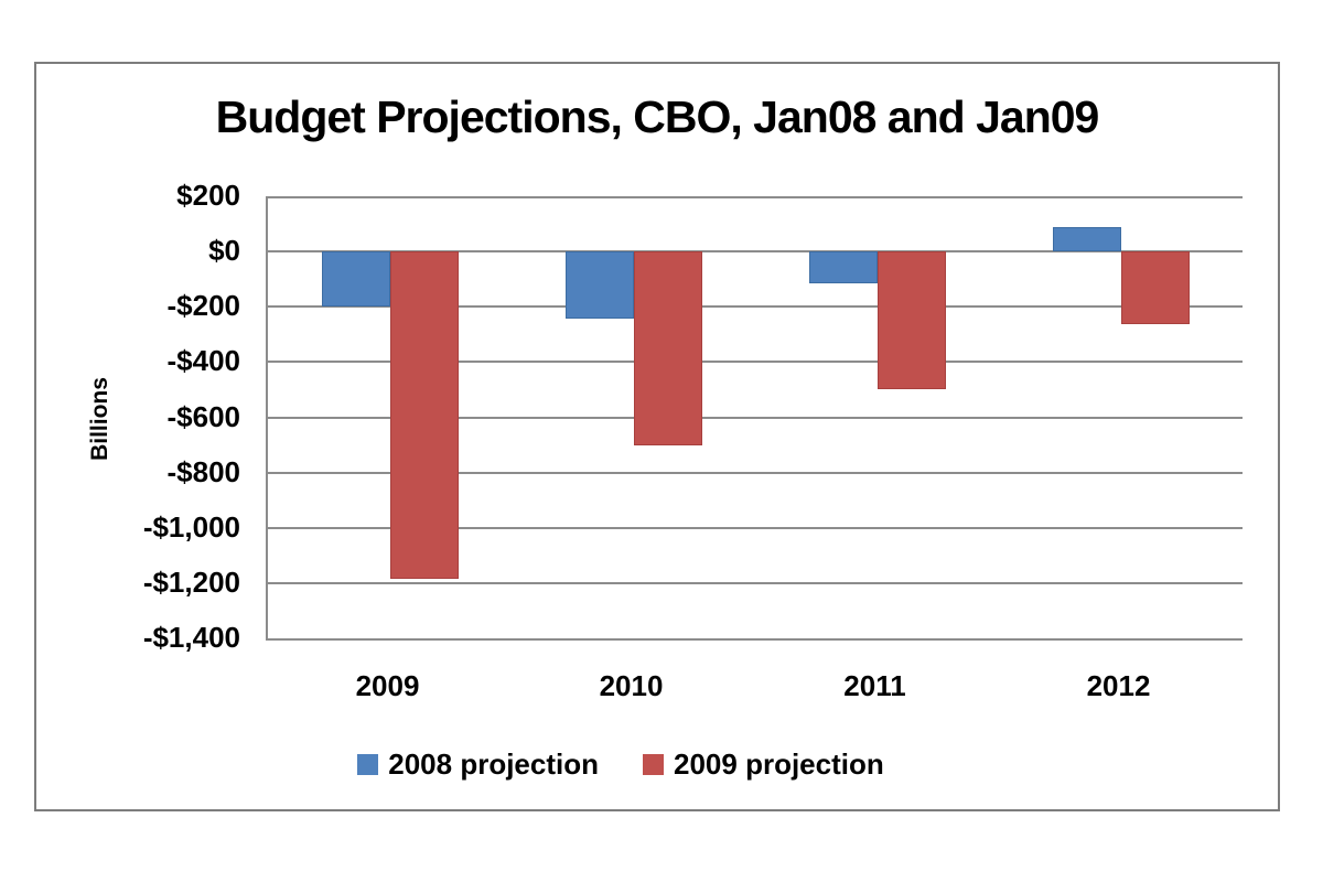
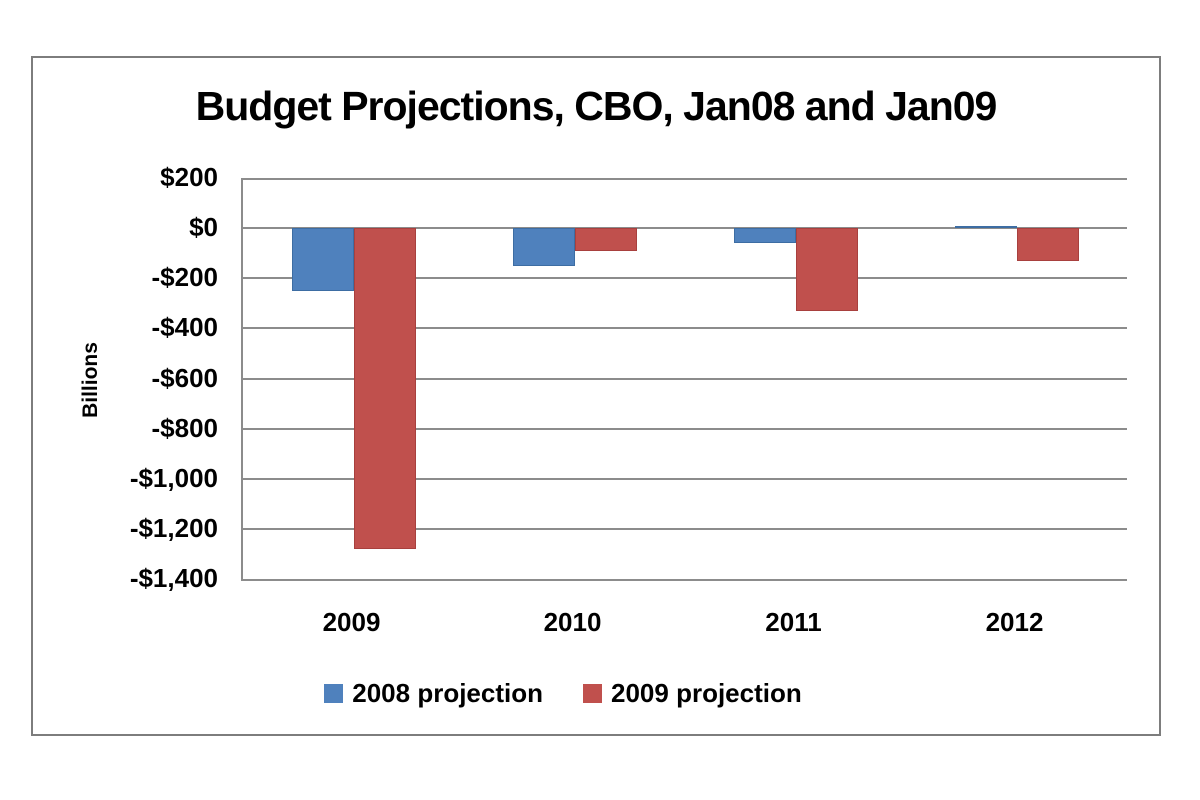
2008 projection/2009: -$200 -> -$250
2009 projection/2009: -$1190 -> -$1280
2008 projection/2010: -$240 -> -$150
2009 projection/2010: -$700 -> -$90
2008 projection/2011: -$120 -> -$60
2009 projection/2011: -$500 -> -$330
2008 projection/2012: $90 -> $10
2009 projection/2012: -$260 -> -$130
